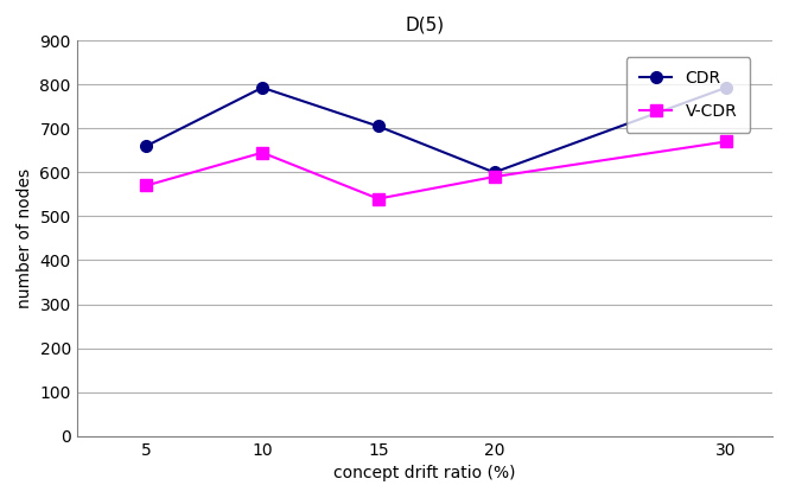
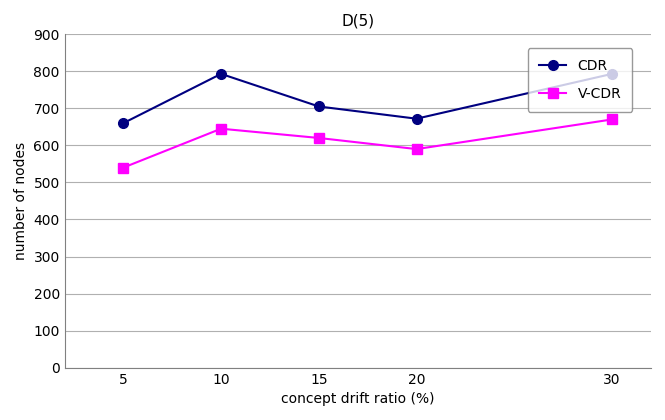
V-CDR/5: 570 -> 540
V-CDR/15: 540 -> 620
CDR/20: 600 -> 672
